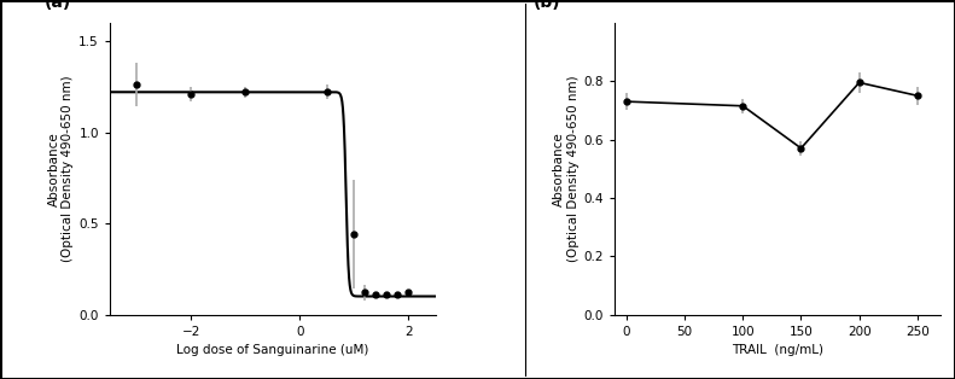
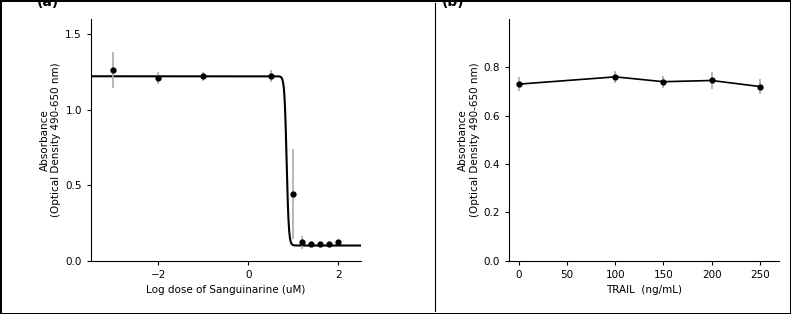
100: 0.715 -> 0.760
150: 0.570 -> 0.740
200: 0.795 -> 0.745
250: 0.750 -> 0.720
